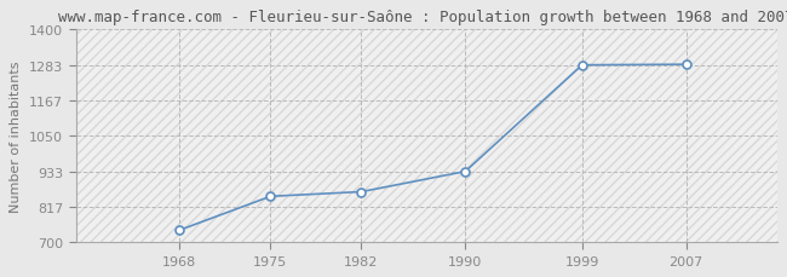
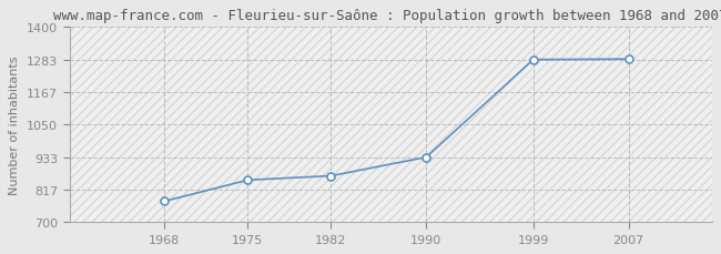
1968: 740 -> 775
